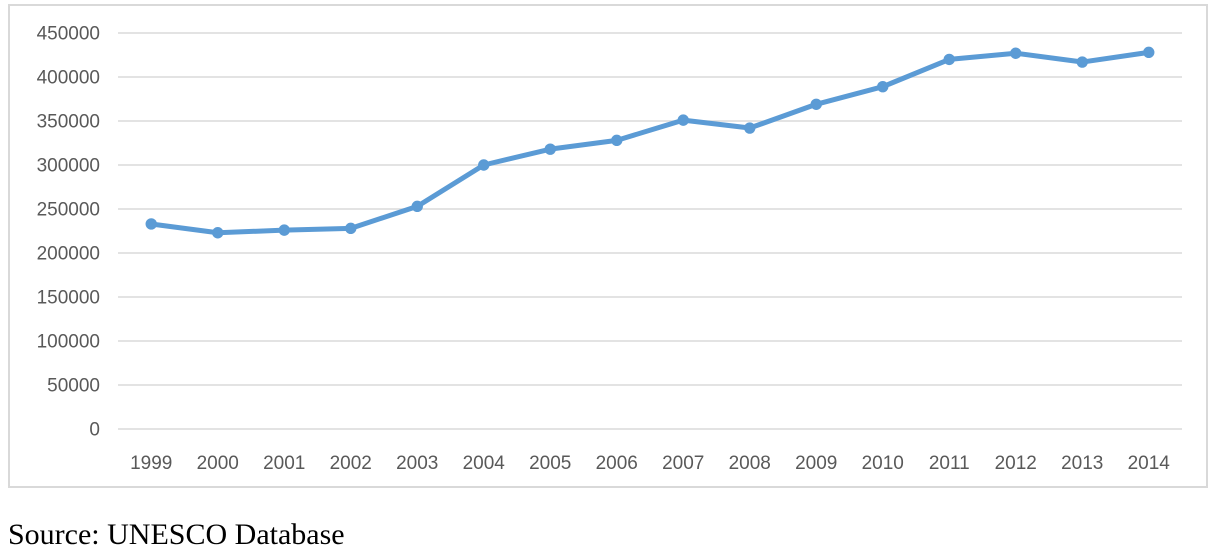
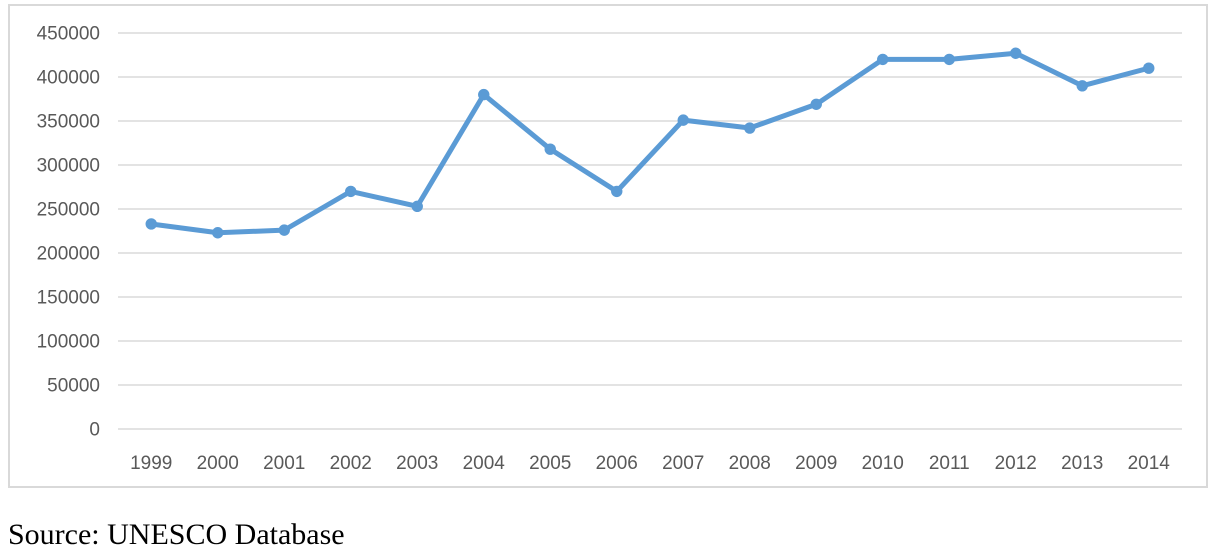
2002: 230000 -> 270000
2004: 300000 -> 380000
2006: 330000 -> 270000
2010: 390000 -> 420000
2013: 420000 -> 390000
2014: 430000 -> 410000
